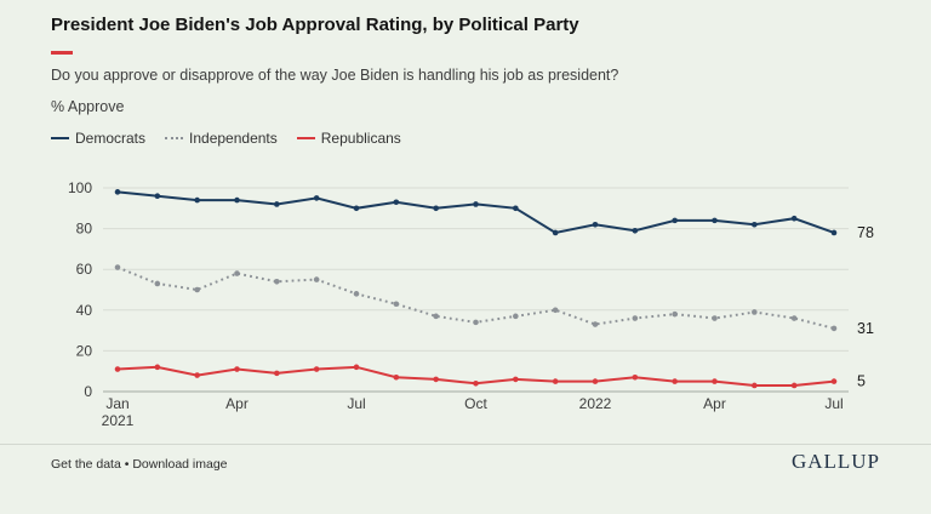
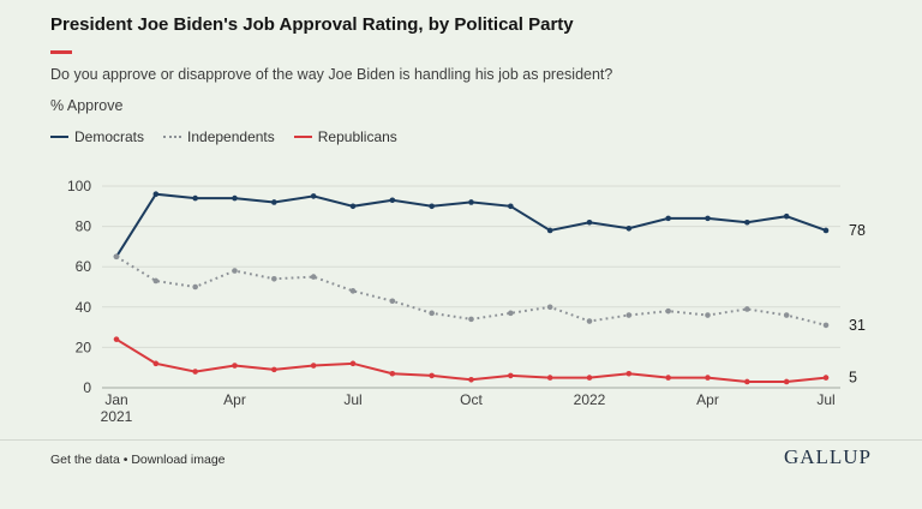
Democrats/Jan 2021: 98 -> 65
Independents/Jan 2021: 61 -> 65
Republicans/Jan 2021: 11 -> 24
